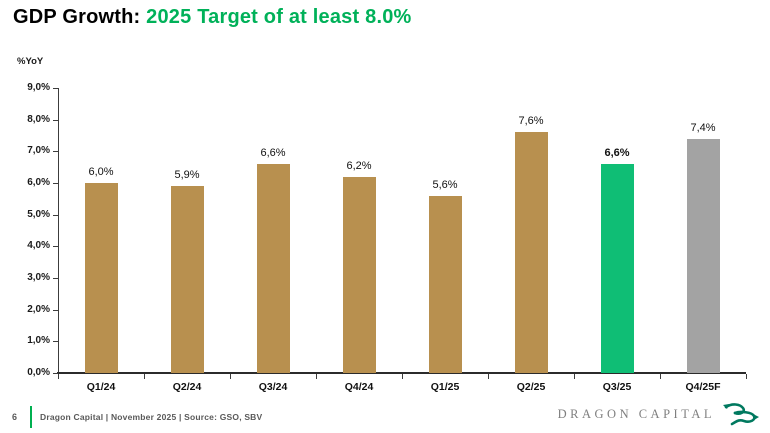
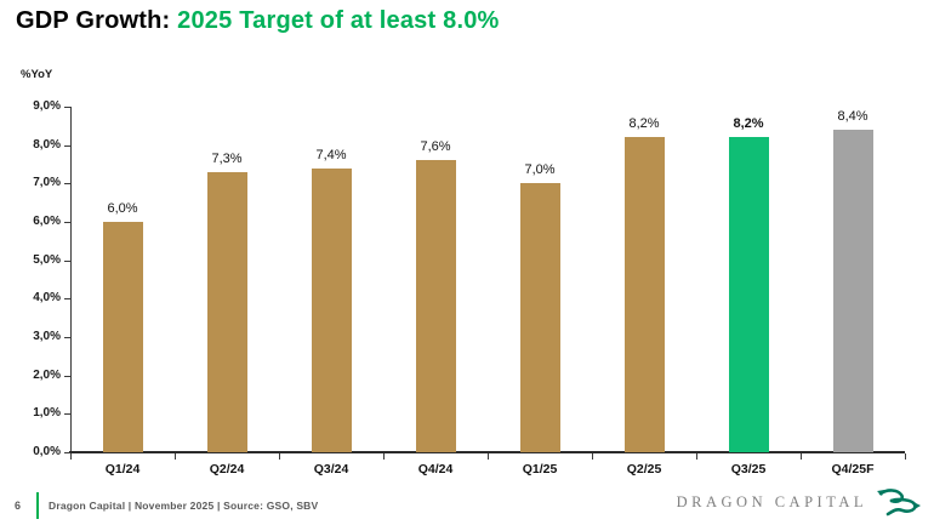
Q2/24: 5,9% -> 7,3%
Q3/24: 6,6% -> 7,4%
Q4/24: 6,2% -> 7,6%
Q1/25: 5,6% -> 7,0%
Q2/25: 7,6% -> 8,2%
Q3/25: 6,6% -> 8,2%
Q4/25F: 7,4% -> 8,4%
